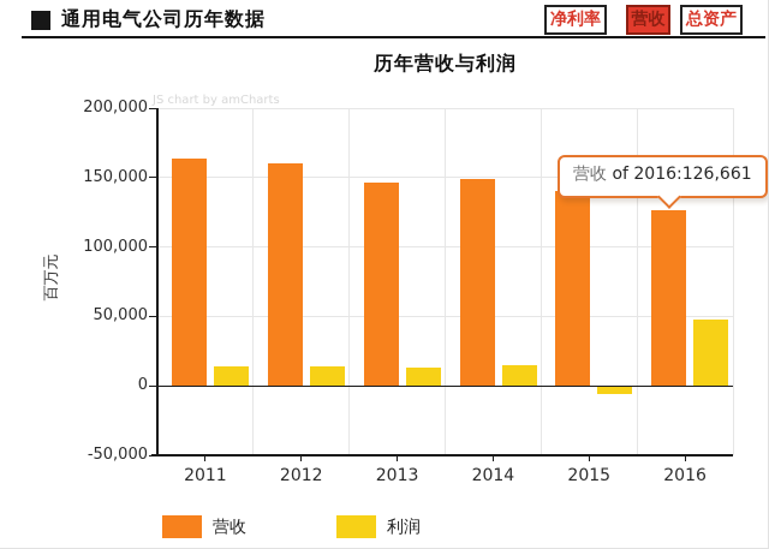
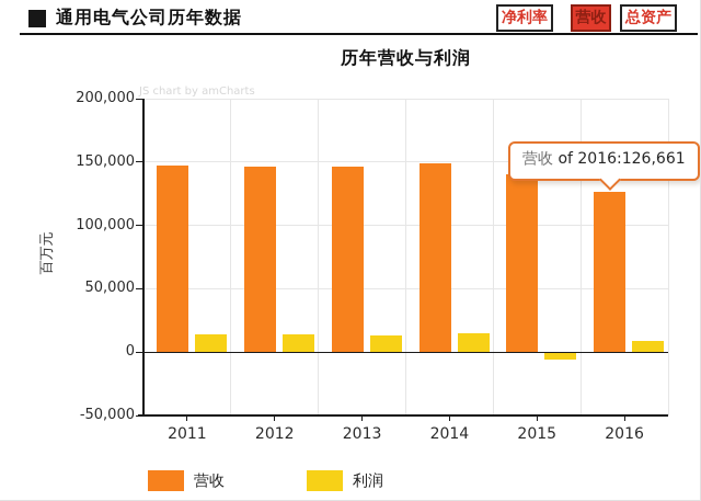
营收/2011: 164000 -> 147000
营收/2012: 160000 -> 147000
利润/2016: 48000 -> 9000
